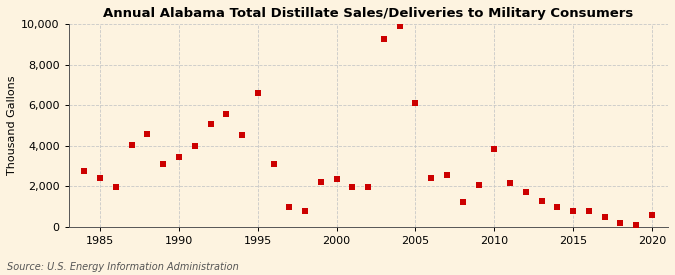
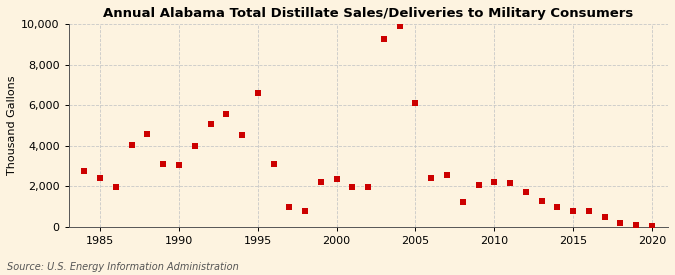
1990: 3,450 -> 3,050
2010: 3,850 -> 2,200
2020: 600 -> 50
